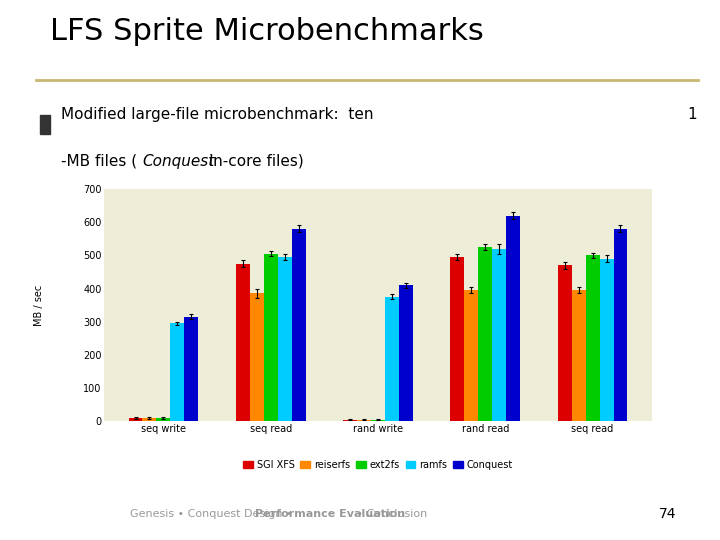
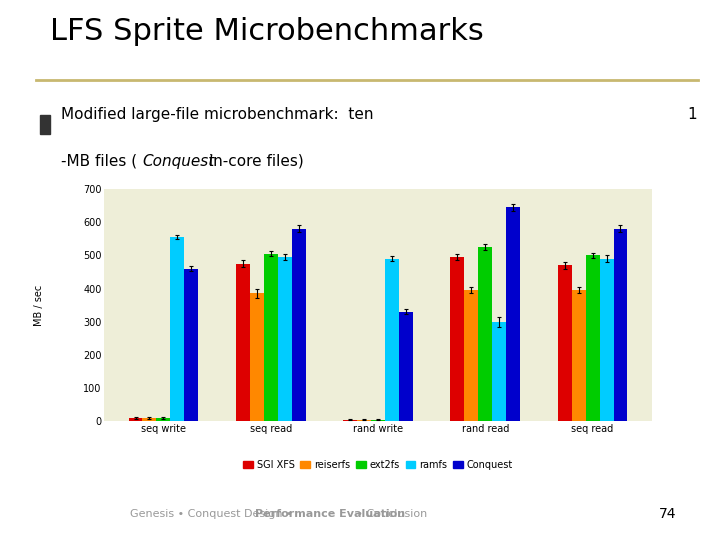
ramfs/seq write: 295 -> 555
Conquest/seq write: 315 -> 460
ramfs/rand write: 375 -> 490
Conquest/rand write: 410 -> 330
ramfs/rand read: 520 -> 300
Conquest/rand read: 620 -> 645
